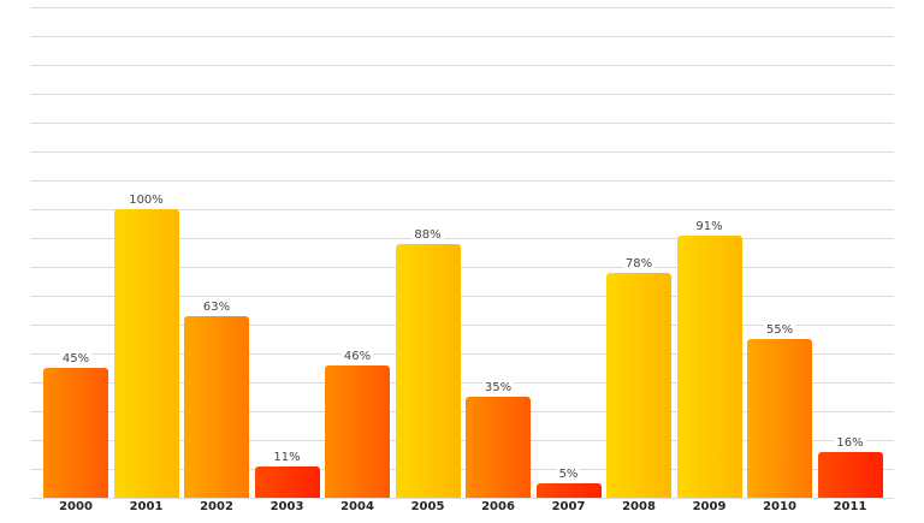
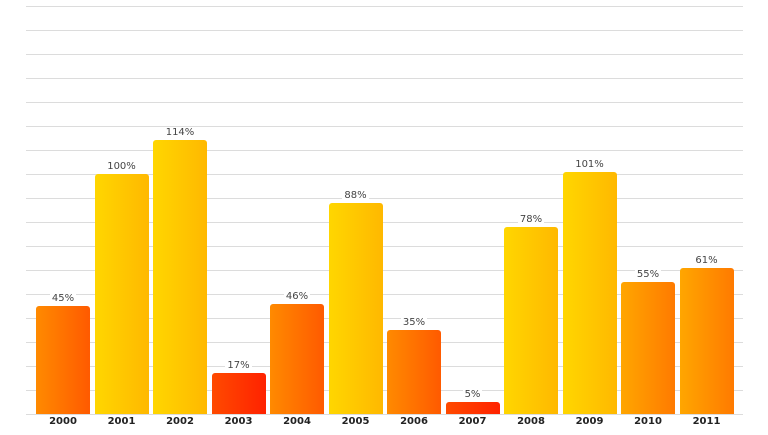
2002: 63% -> 114%
2003: 11% -> 17%
2009: 91% -> 101%
2011: 16% -> 61%
